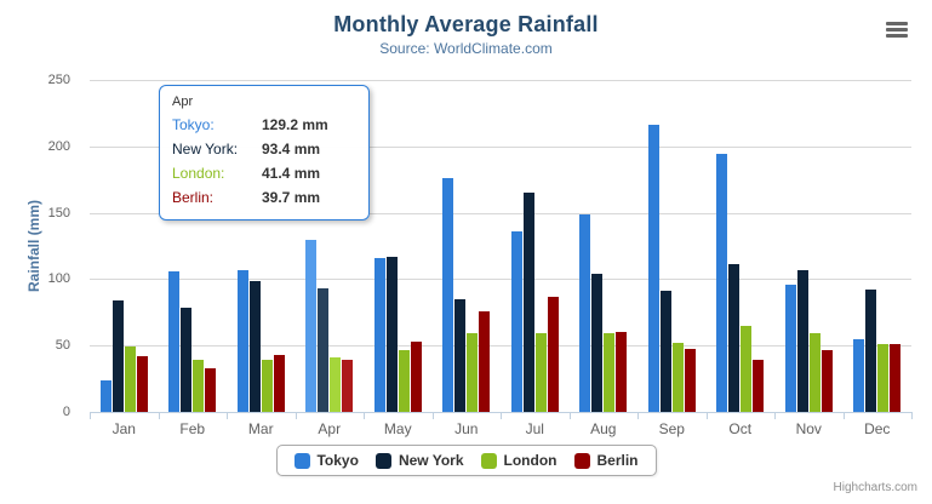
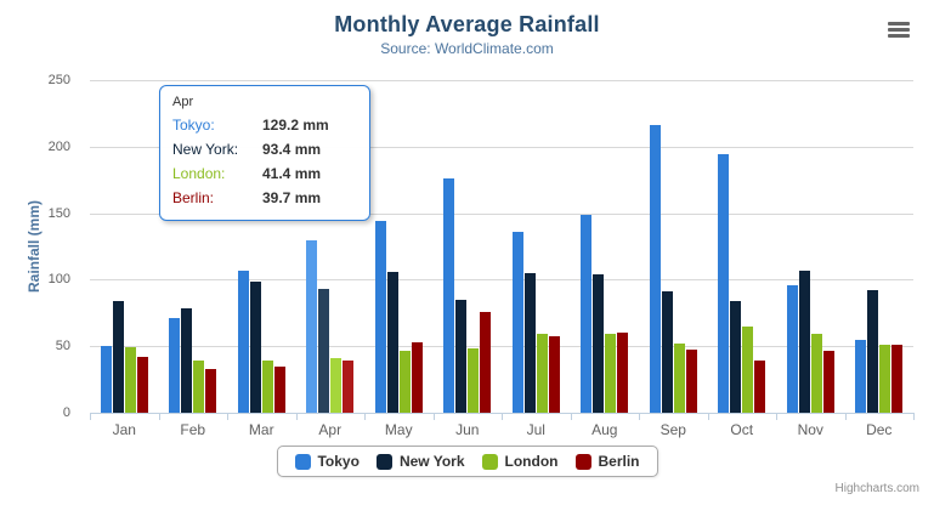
Tokyo/Jan: 24 -> 50
Tokyo/Feb: 106 -> 72
Berlin/Mar: 43 -> 34
Tokyo/May: 116 -> 144
New York/May: 117 -> 106
London/Jun: 59 -> 48
New York/Jul: 165 -> 105
Berlin/Jul: 87 -> 57
New York/Oct: 111 -> 84
